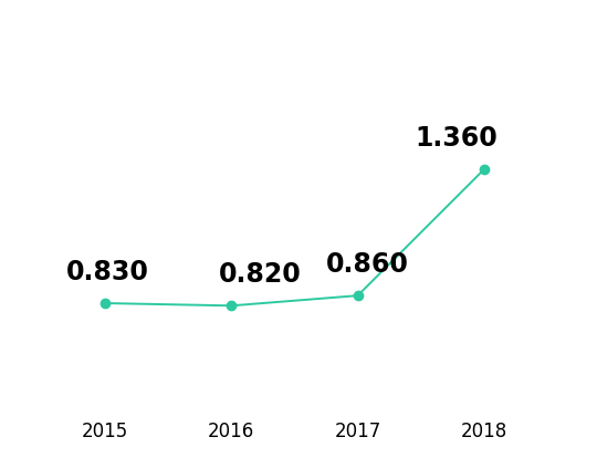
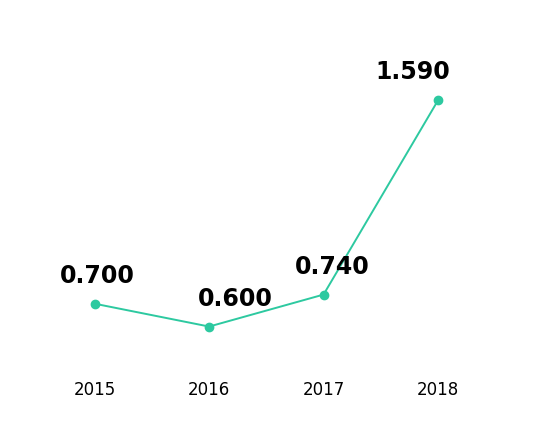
2015: 0.830 -> 0.700
2016: 0.820 -> 0.600
2017: 0.860 -> 0.740
2018: 1.360 -> 1.590
